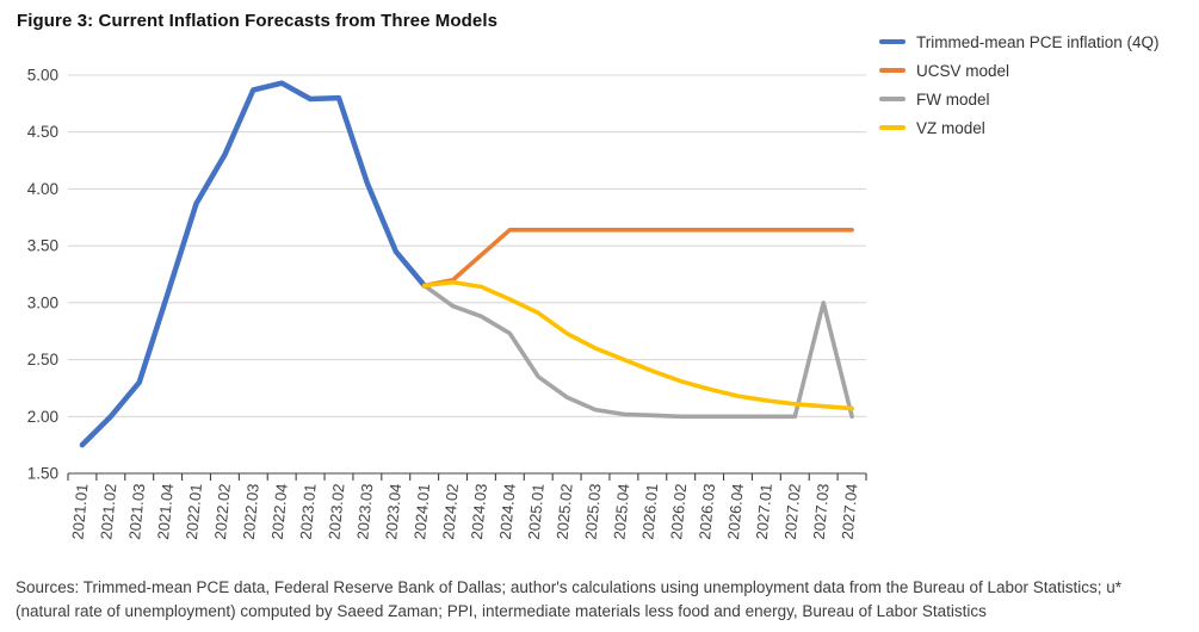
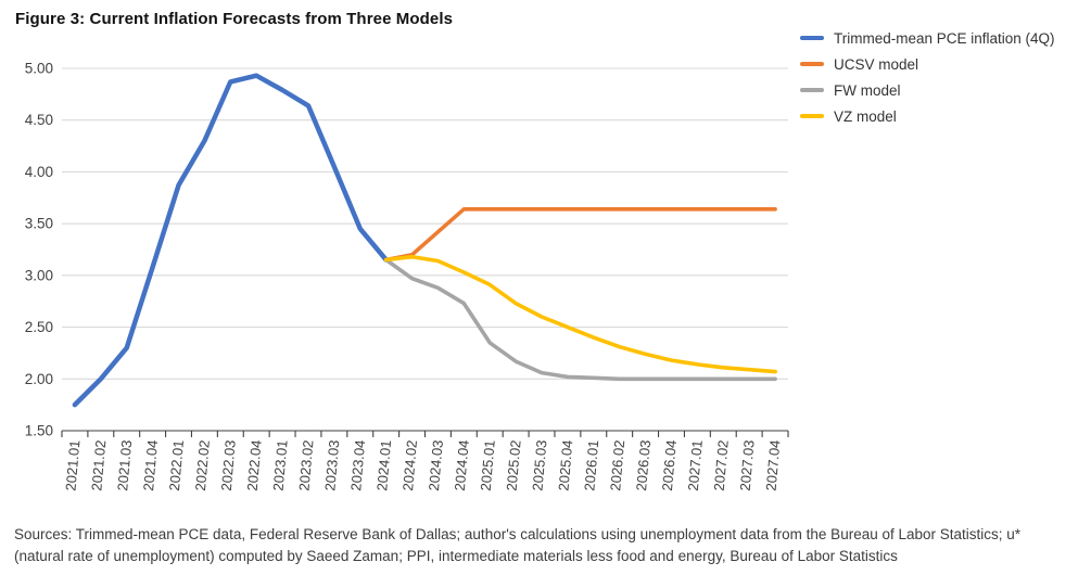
Trimmed-mean PCE inflation (4Q)/2023.02: 4.8 -> 4.6
FW model/2027.03: 3.0 -> 2.0
